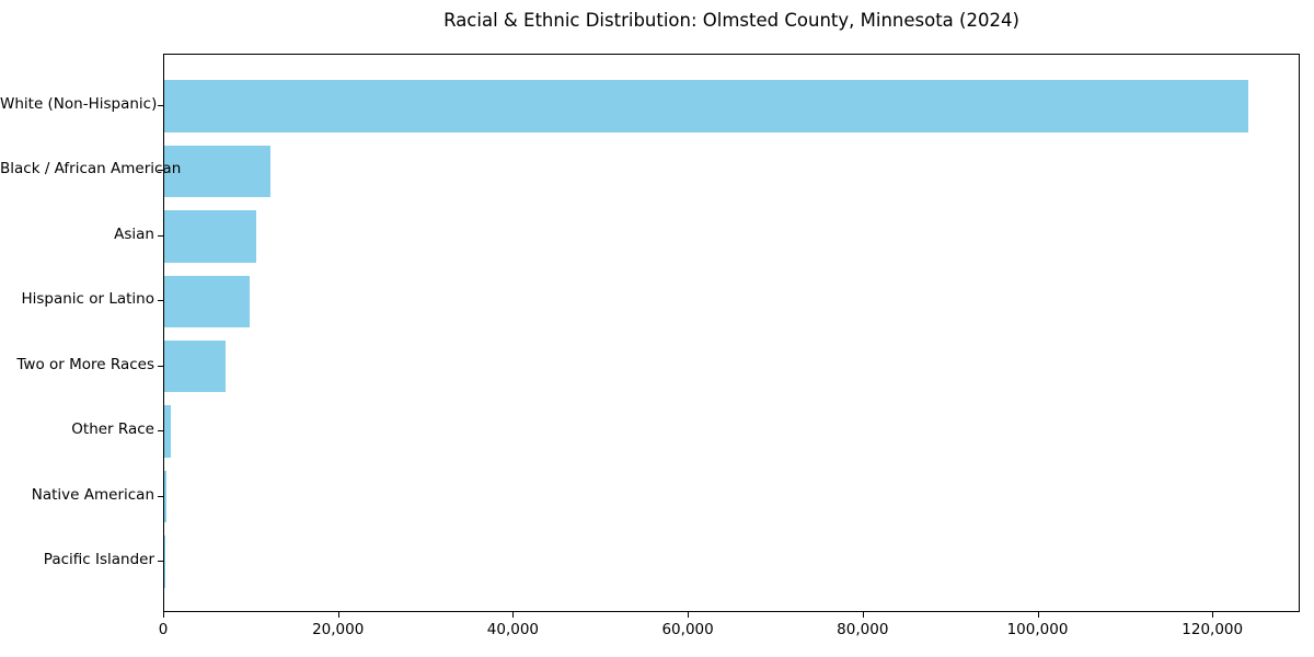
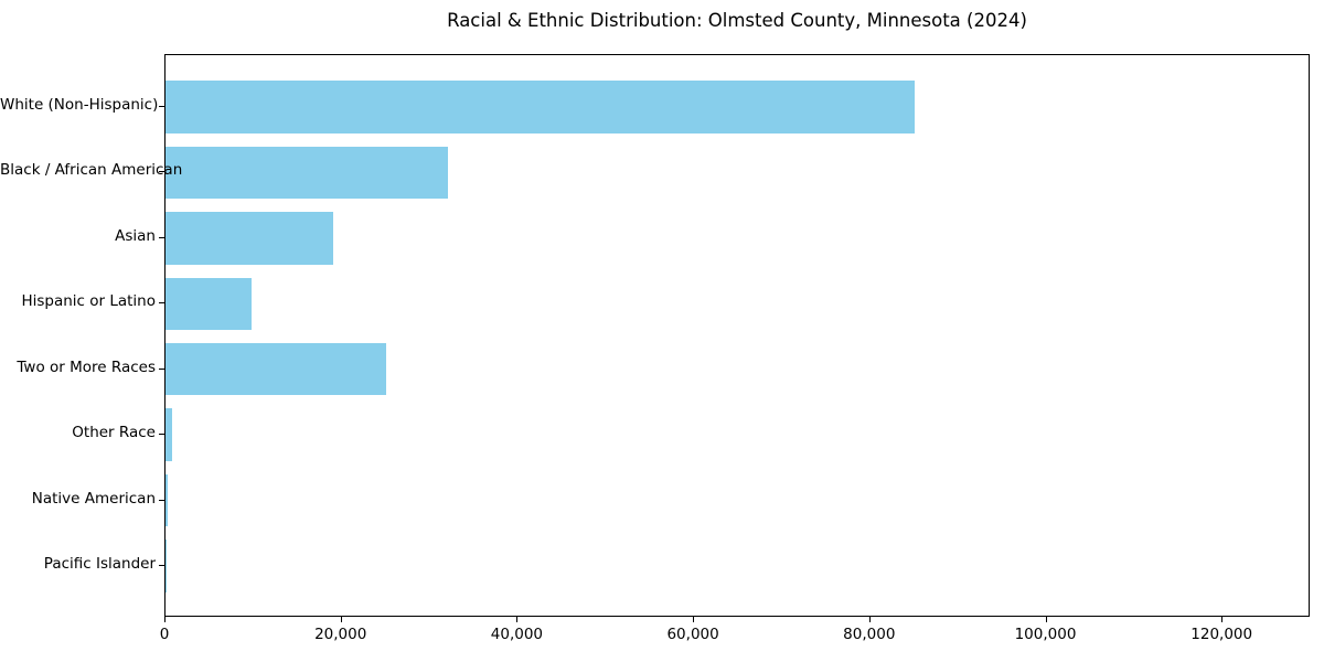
White (Non-Hispanic): 124000 -> 85000
Black / African American: 12000 -> 32000
Asian: 10000 -> 19000
Two or More Races: 7000 -> 25000
